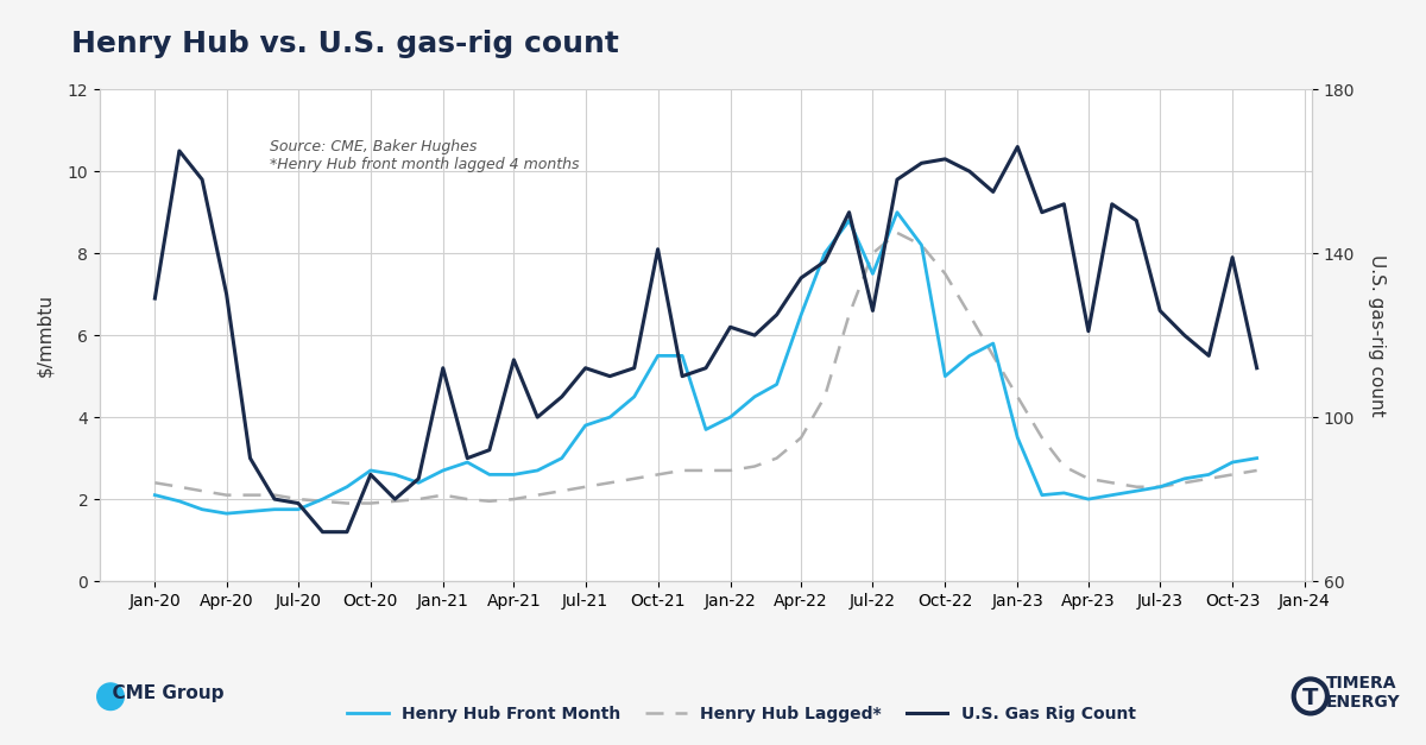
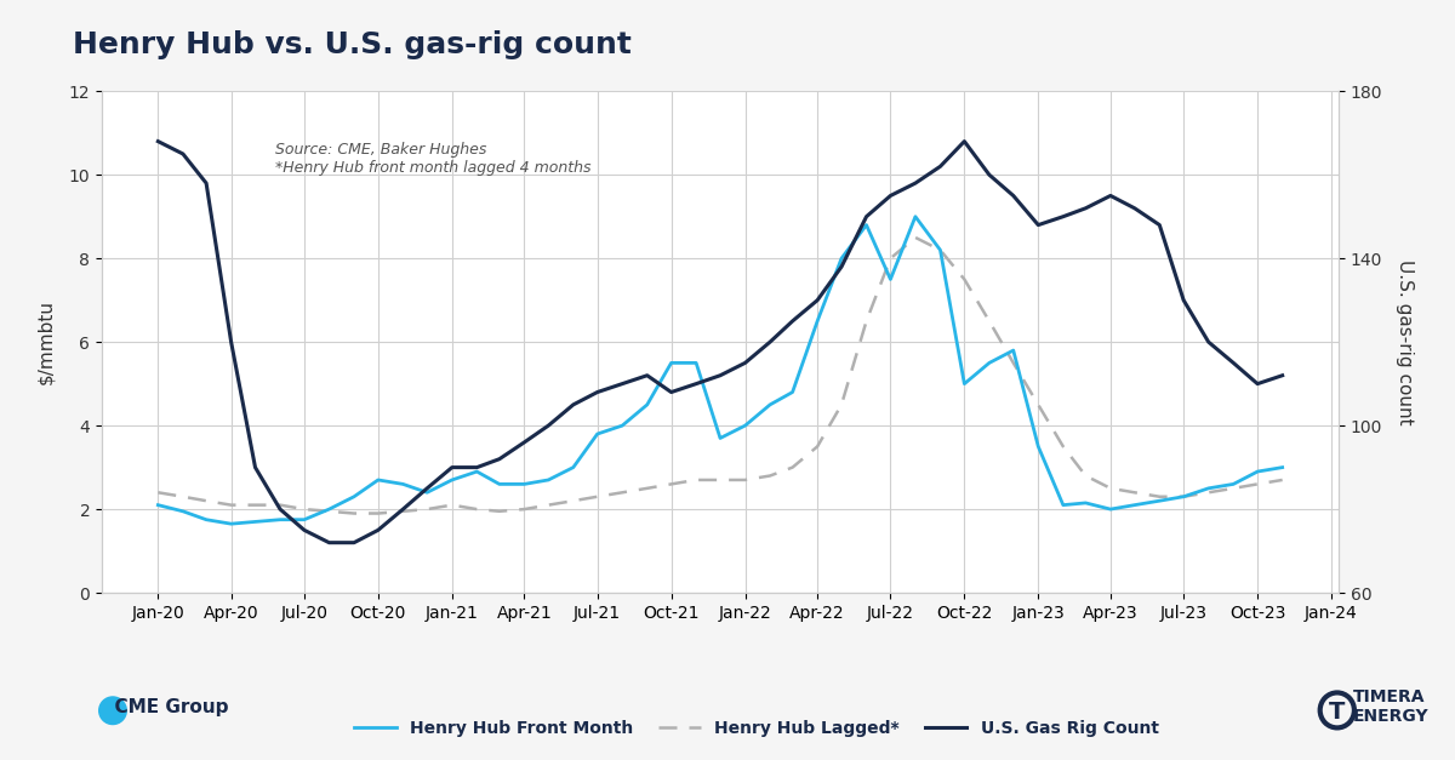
U.S. Gas Rig Count/Jan-20: 129 -> 168
U.S. Gas Rig Count/Apr-20: 130 -> 120
U.S. Gas Rig Count/Jul-20: 79 -> 75
U.S. Gas Rig Count/Oct-20: 86 -> 75
U.S. Gas Rig Count/Jan-21: 112 -> 90
U.S. Gas Rig Count/Apr-21: 114 -> 96
U.S. Gas Rig Count/Jul-21: 112 -> 108
U.S. Gas Rig Count/Oct-21: 141 -> 108
U.S. Gas Rig Count/Jan-22: 122 -> 115
U.S. Gas Rig Count/Apr-22: 134 -> 130
U.S. Gas Rig Count/Jul-22: 126 -> 155
U.S. Gas Rig Count/Oct-22: 163 -> 168
U.S. Gas Rig Count/Jan-23: 166 -> 148
U.S. Gas Rig Count/Apr-23: 121 -> 155
U.S. Gas Rig Count/Jul-23: 126 -> 130
U.S. Gas Rig Count/Oct-23: 139 -> 110
